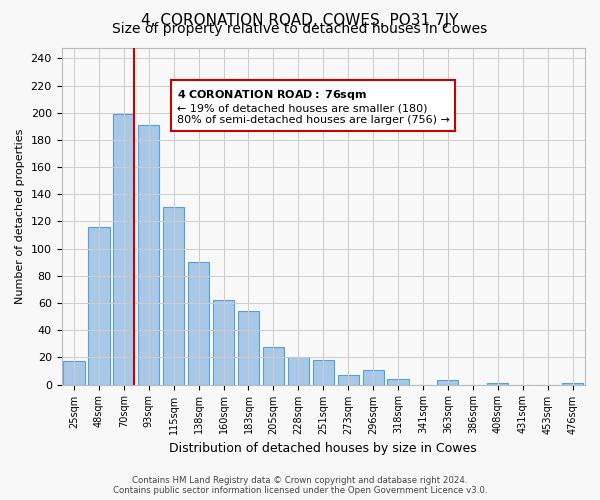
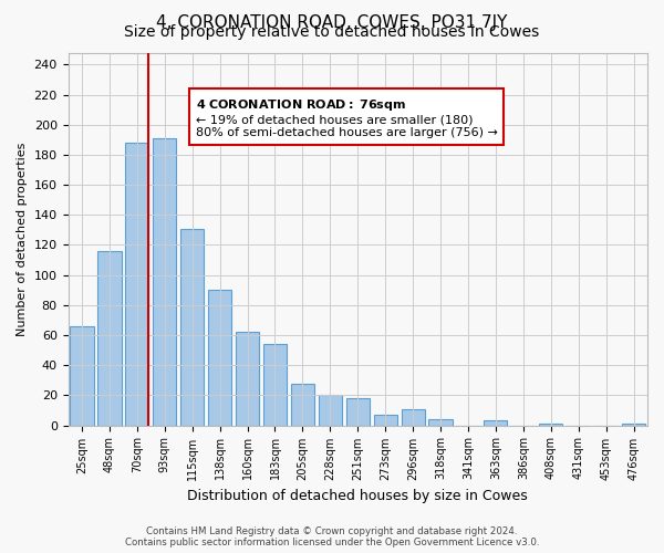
25sqm: 17 -> 66
70sqm: 199 -> 188
